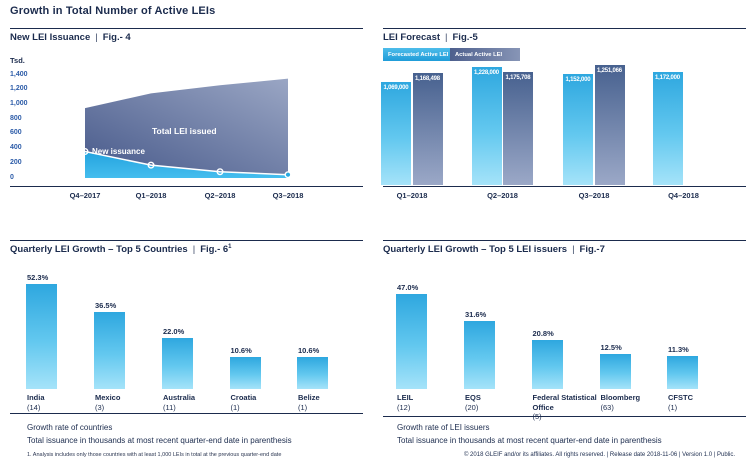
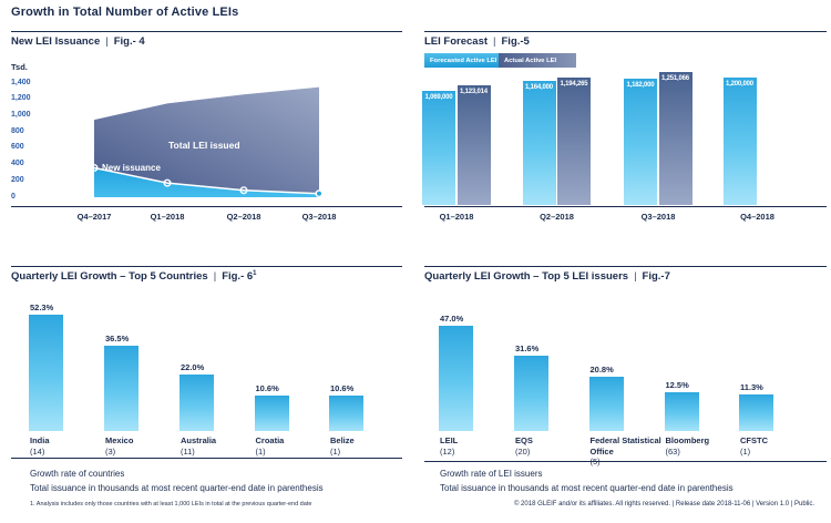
LEI Forecast/Actual Active LEI/Q1–2018: 1,168,498 -> 1,123,014
LEI Forecast/Forecasted Active LEI/Q2–2018: 1,228,000 -> 1,164,000
LEI Forecast/Actual Active LEI/Q2–2018: 1,175,708 -> 1,194,265
LEI Forecast/Forecasted Active LEI/Q3–2018: 1,152,000 -> 1,182,000
LEI Forecast/Forecasted Active LEI/Q4–2018: 1,172,000 -> 1,200,000
